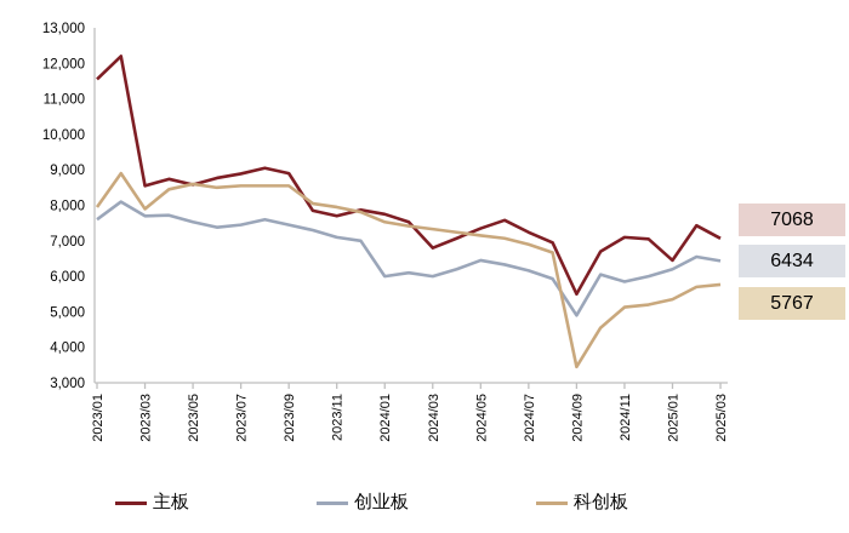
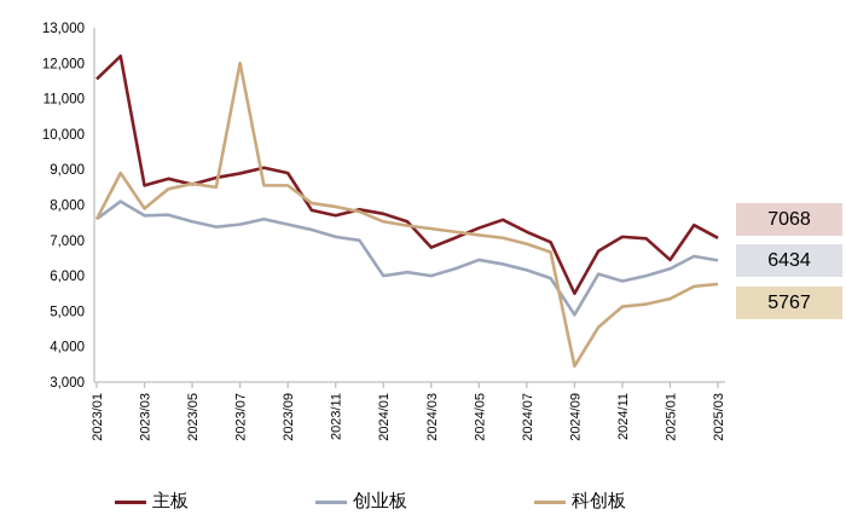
科创板/2023/01: 8000 -> 7600
科创板/2023/07: 8600 -> 12000
